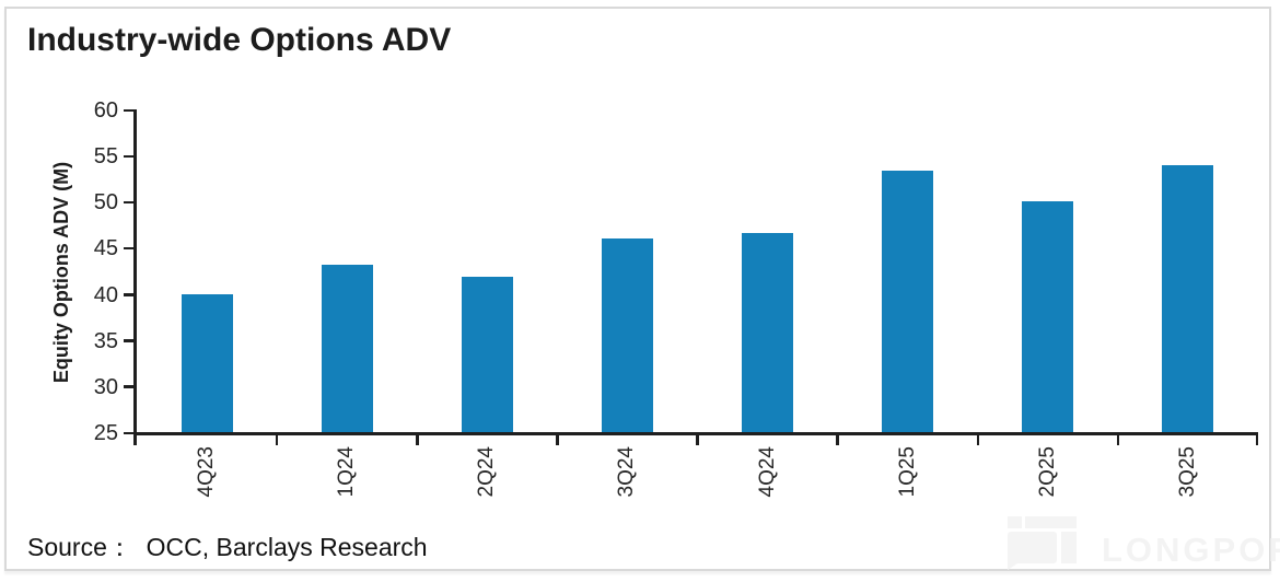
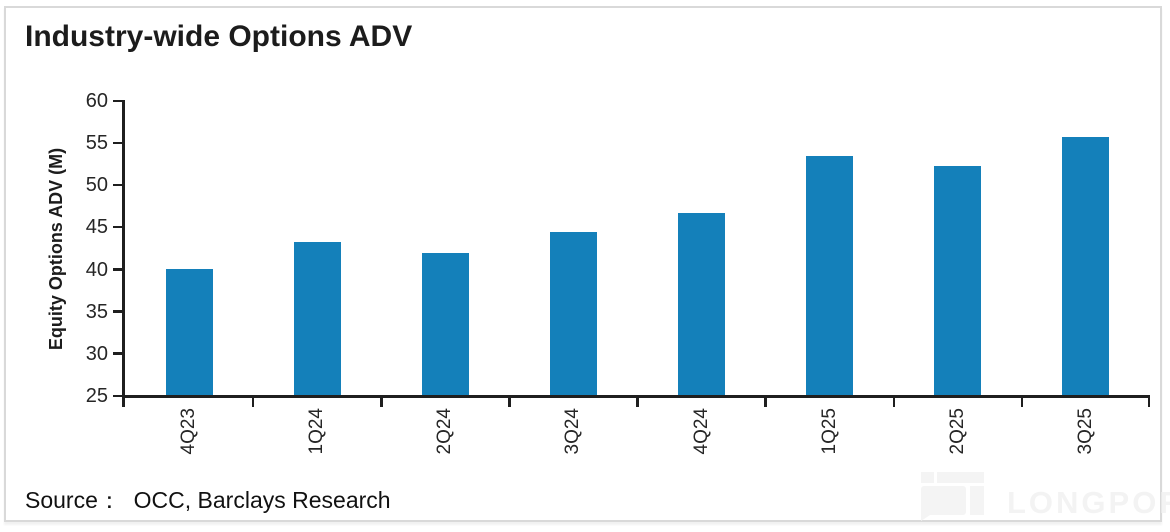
3Q24: 46 -> 44
2Q25: 50 -> 52
3Q25: 54 -> 56
